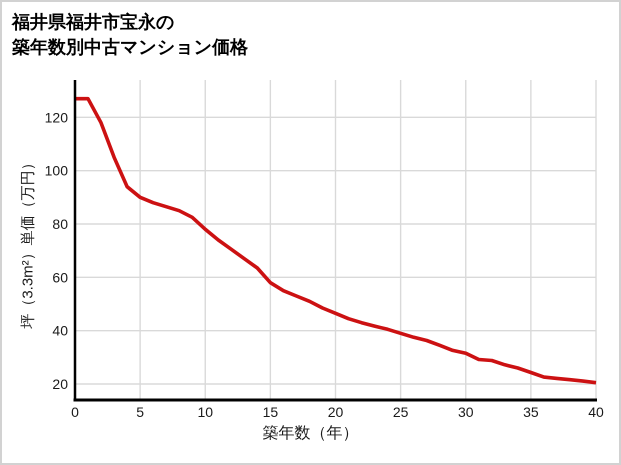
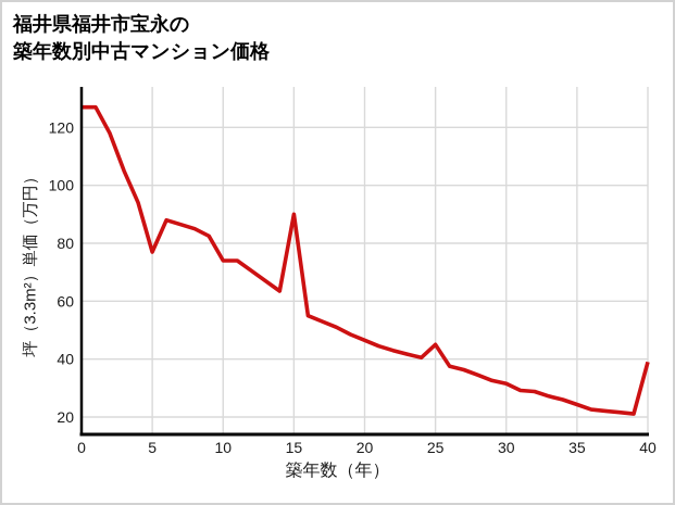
5: 90 -> 77
10: 78 -> 74
15: 58 -> 90
25: 39 -> 45
40: 20 -> 39
